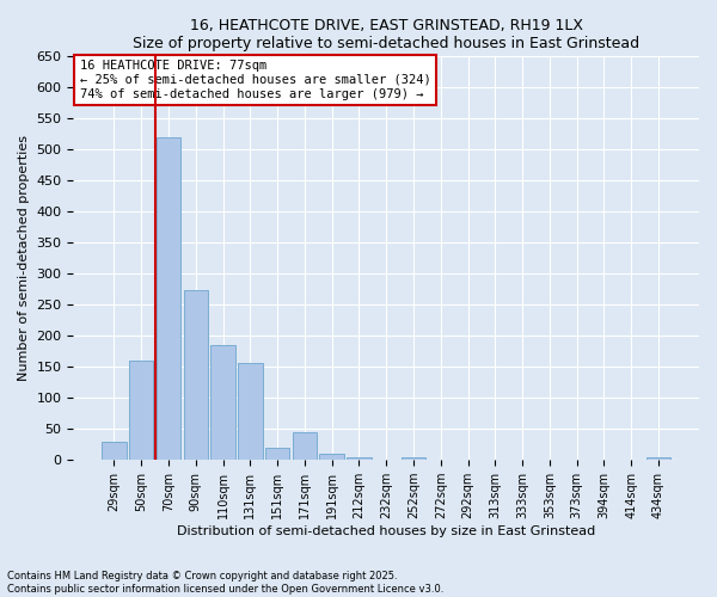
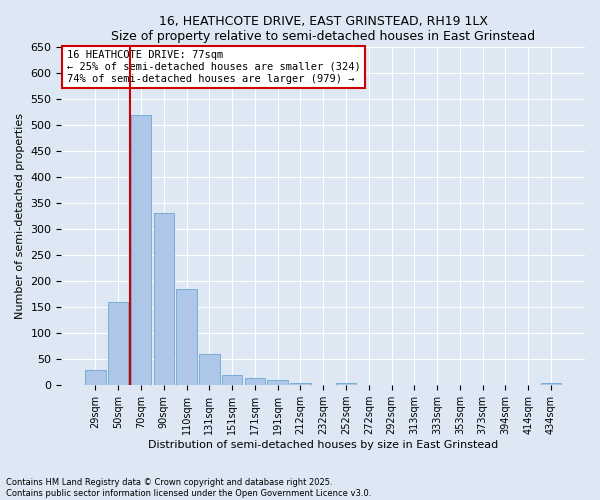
90sqm: 274 -> 330
131sqm: 156 -> 60
171sqm: 44 -> 13
